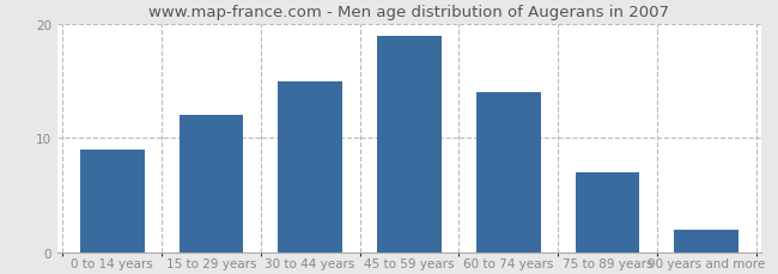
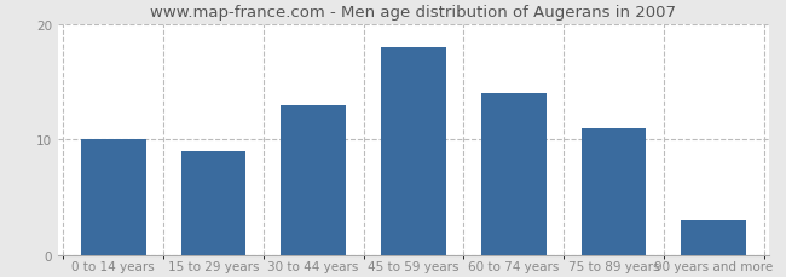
0 to 14 years: 9 -> 10
15 to 29 years: 12 -> 9
30 to 44 years: 15 -> 13
45 to 59 years: 19 -> 18
75 to 89 years: 7 -> 11
90 years and more: 2 -> 3
